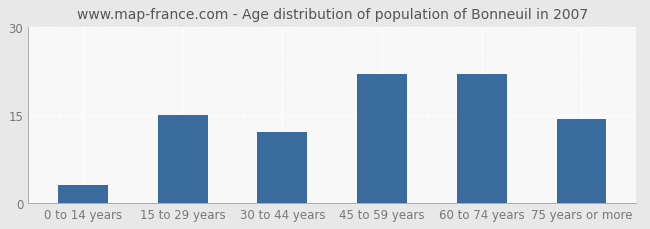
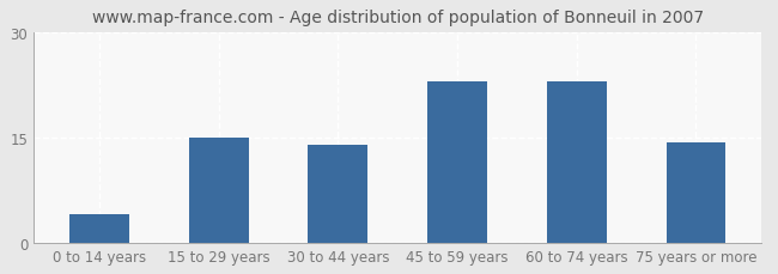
0 to 14 years: 3.0 -> 4.0
30 to 44 years: 12.0 -> 14.0
45 to 59 years: 22.0 -> 23.0
60 to 74 years: 22.0 -> 23.0
